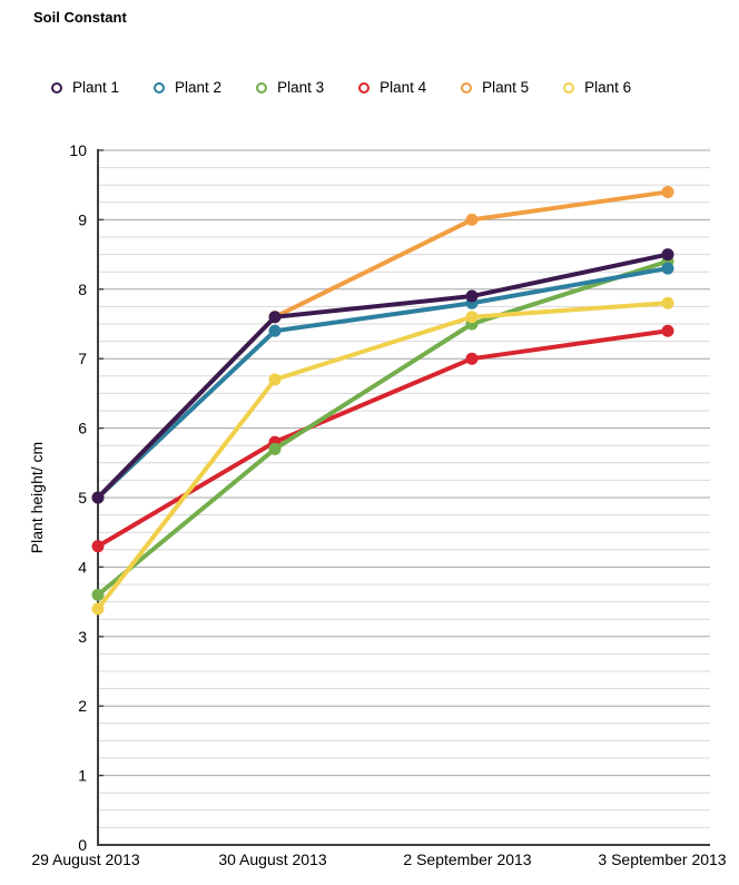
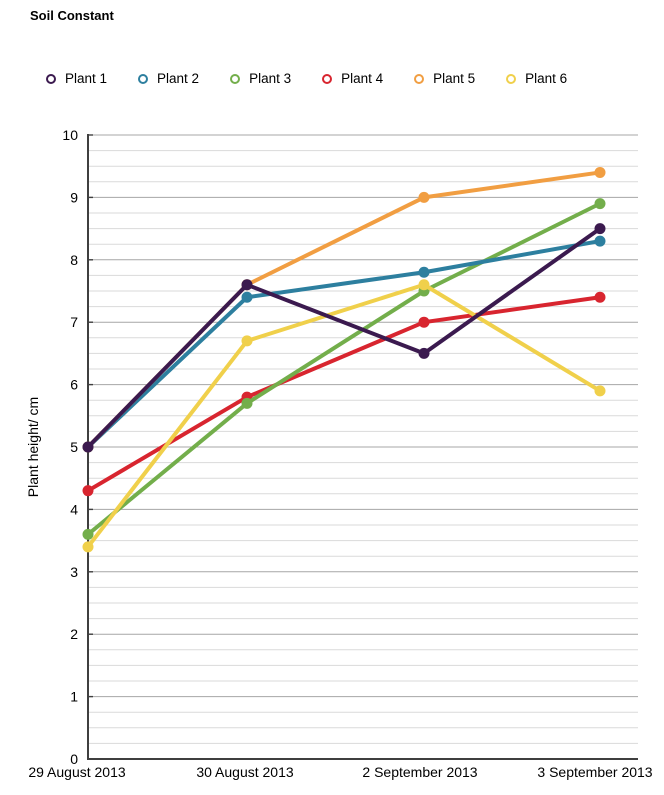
Plant 1/2 September 2013: 7.9 -> 6.5
Plant 3/3 September 2013: 8.4 -> 8.9
Plant 6/3 September 2013: 7.8 -> 5.9
